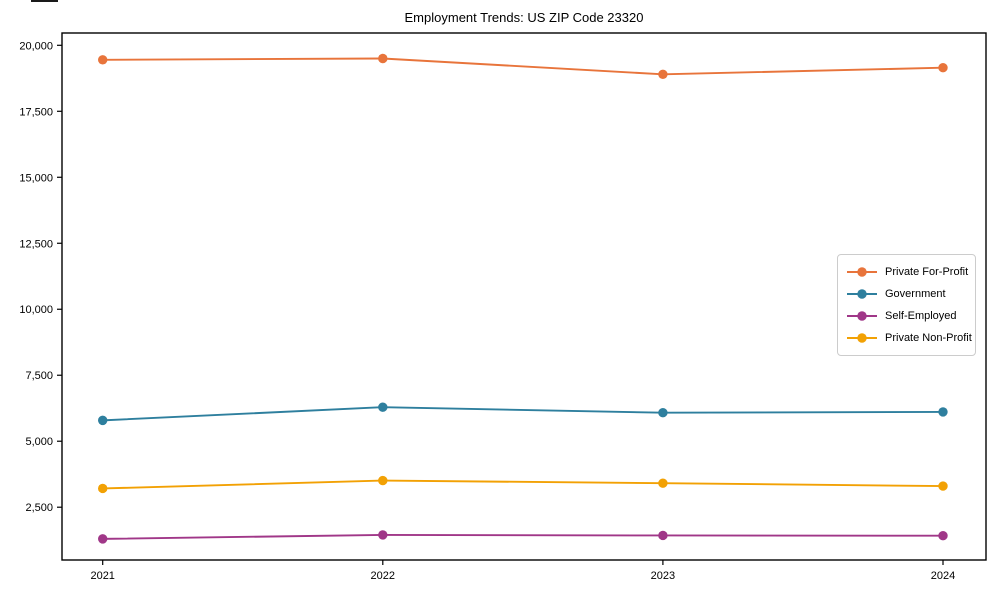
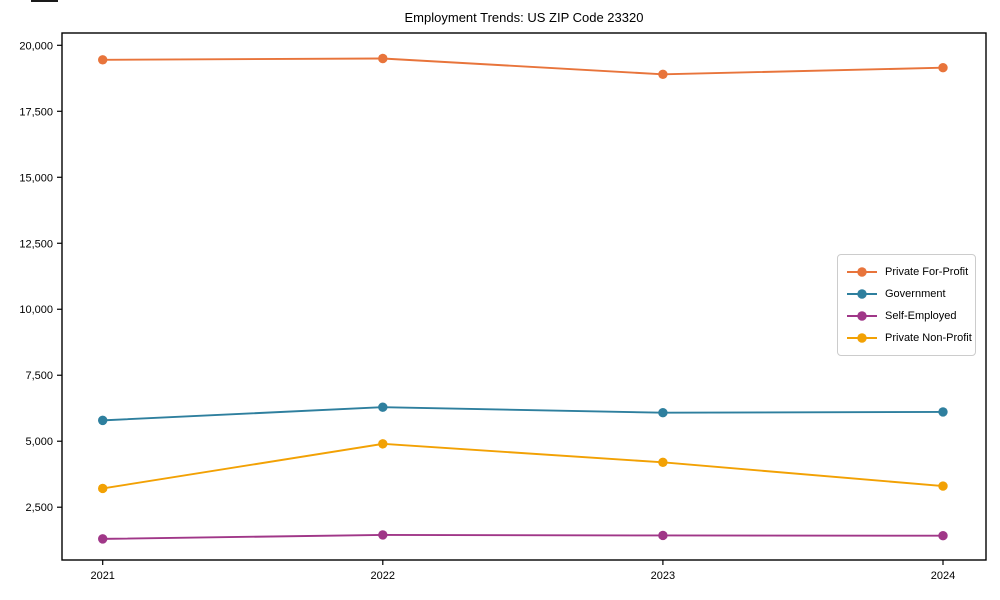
Private Non-Profit/2022: 3500 -> 4900
Private Non-Profit/2023: 3400 -> 4200
